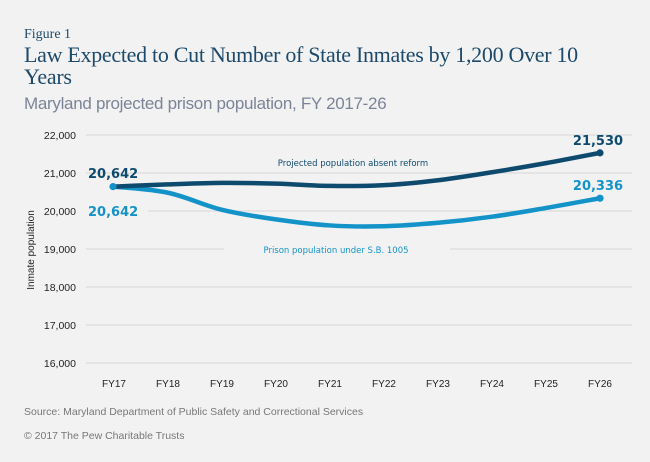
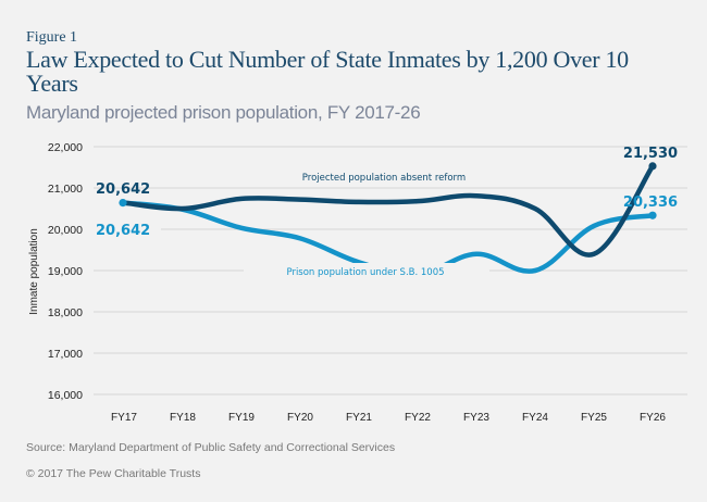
Projected population absent reform/FY18: 20700 -> 20500
Prison population under S.B. 1005/FY21: 19600 -> 19200
Prison population under S.B. 1005/FY22: 19600 -> 18900
Prison population under S.B. 1005/FY23: 19700 -> 19400
Projected population absent reform/FY24: 21000 -> 20500
Prison population under S.B. 1005/FY24: 19800 -> 19000
Projected population absent reform/FY25: 21300 -> 19400
